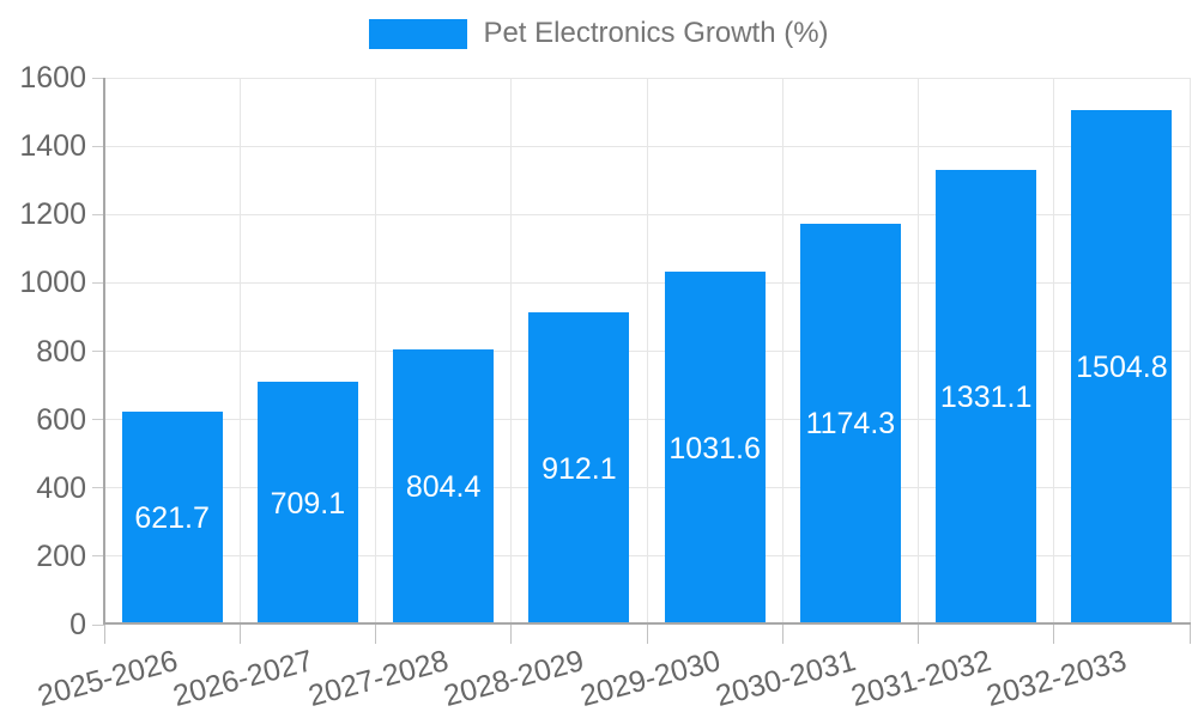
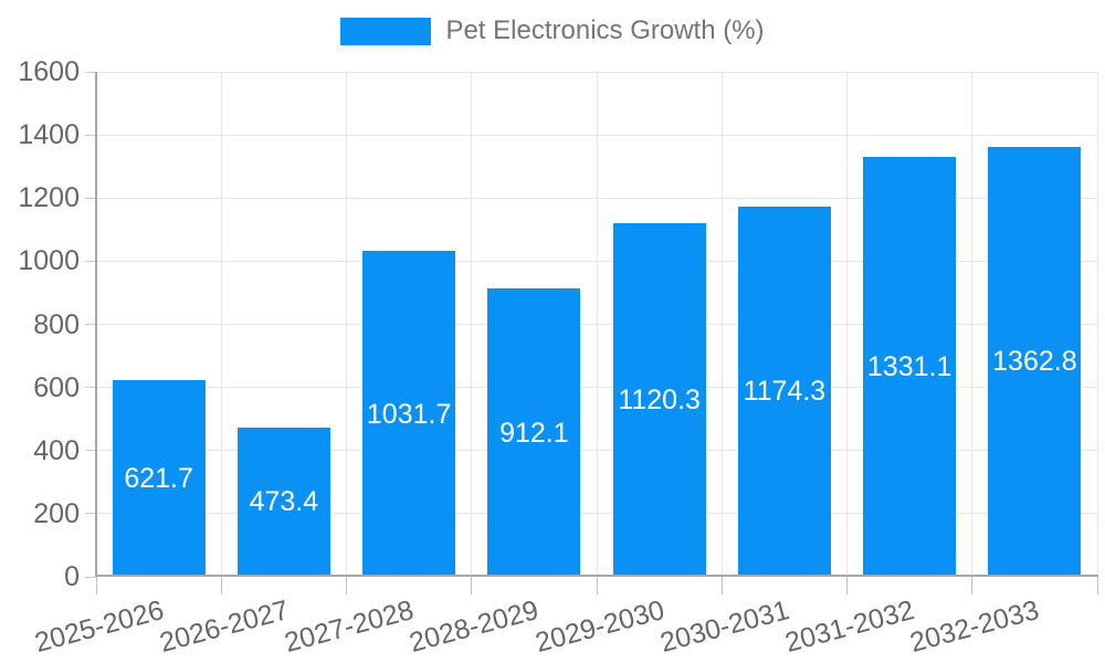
2026-2027: 709.1 -> 473.4
2027-2028: 804.4 -> 1031.7
2029-2030: 1031.6 -> 1120.3
2032-2033: 1504.8 -> 1362.8
